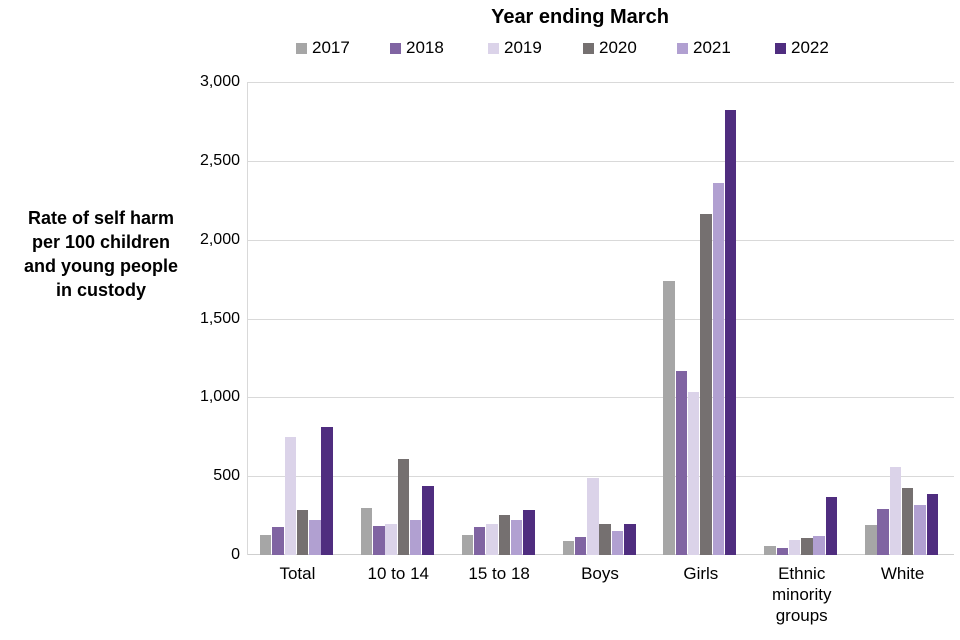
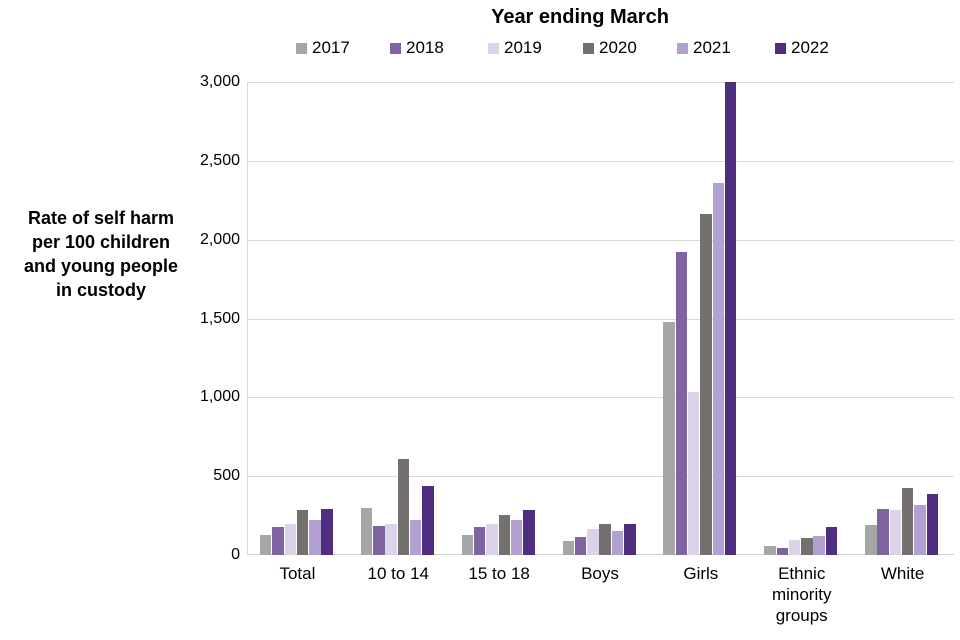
2019/Total: 750 -> 200
2022/Total: 810 -> 290
2019/Boys: 490 -> 160
2017/Girls: 1740 -> 1480
2018/Girls: 1170 -> 1920
2022/Girls: 2820 -> 3000
2022/Ethnic minority groups: 370 -> 180
2019/White: 560 -> 280
